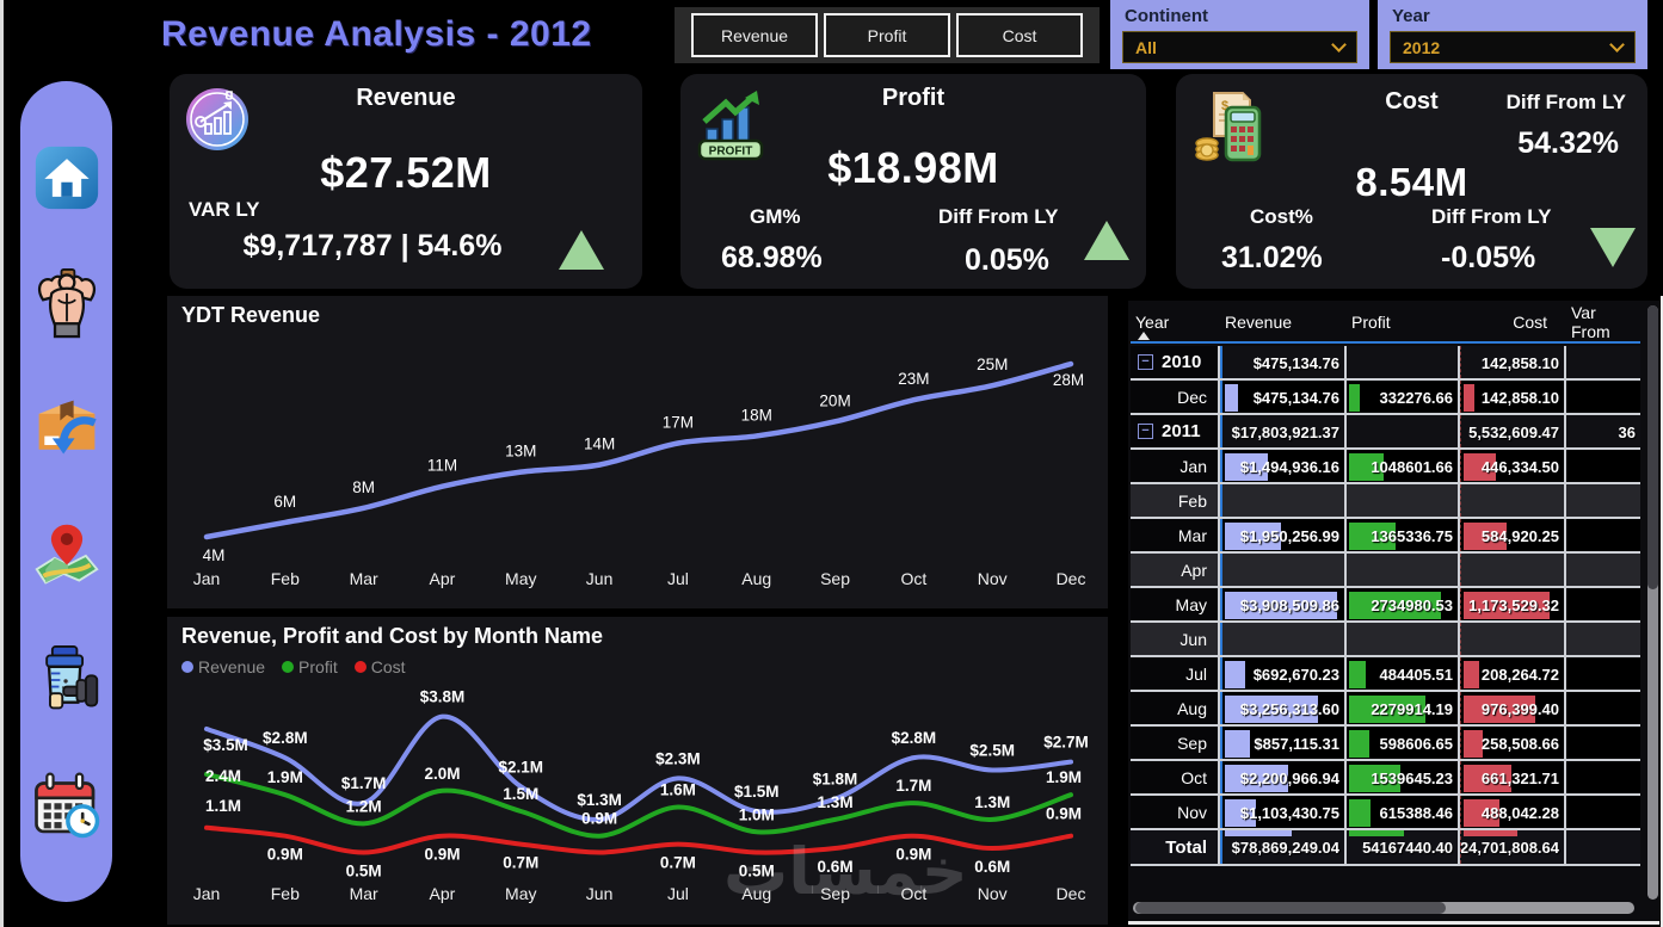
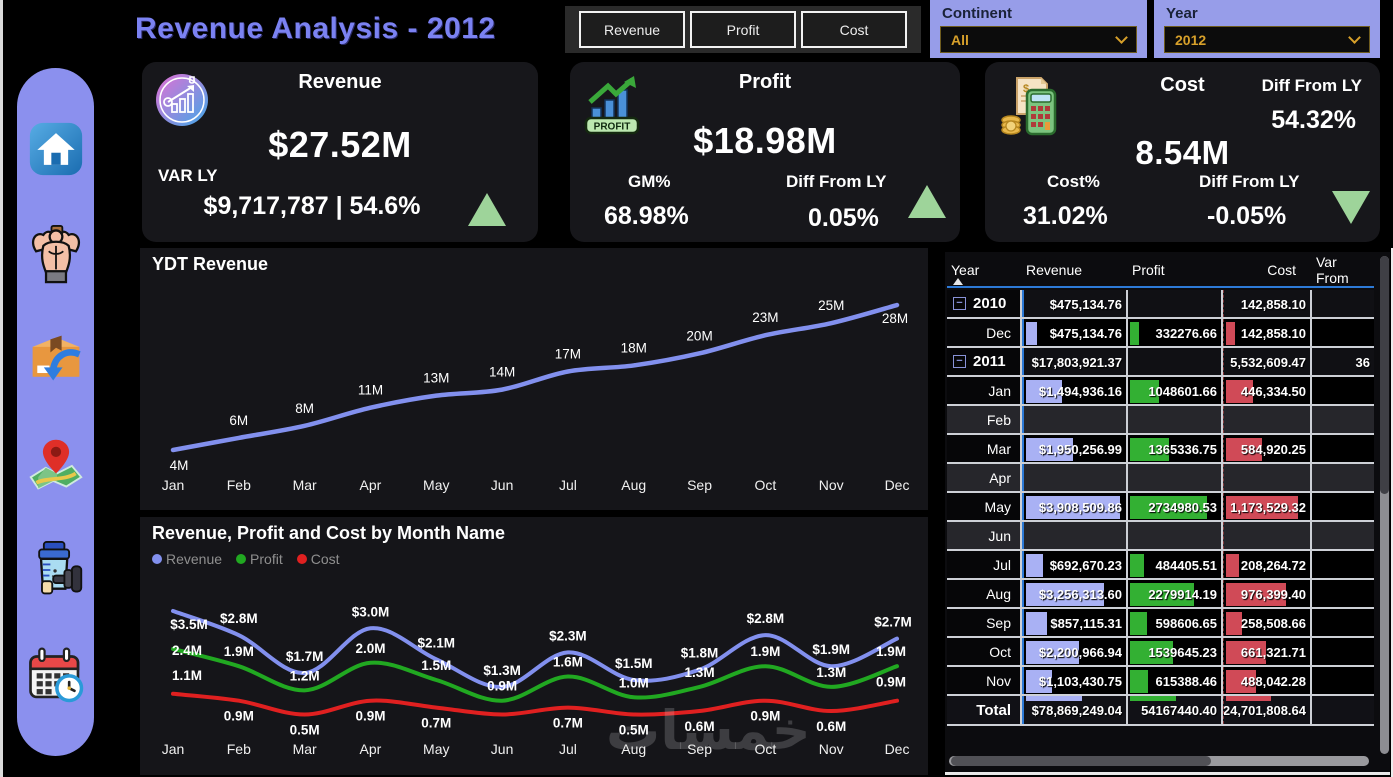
Revenue, Profit and Cost by Month Name/Revenue/Apr: $3.8M -> $3.0M
Revenue, Profit and Cost by Month Name/Profit/Oct: 1.7M -> 1.9M
Revenue, Profit and Cost by Month Name/Revenue/Nov: $2.5M -> $1.9M
